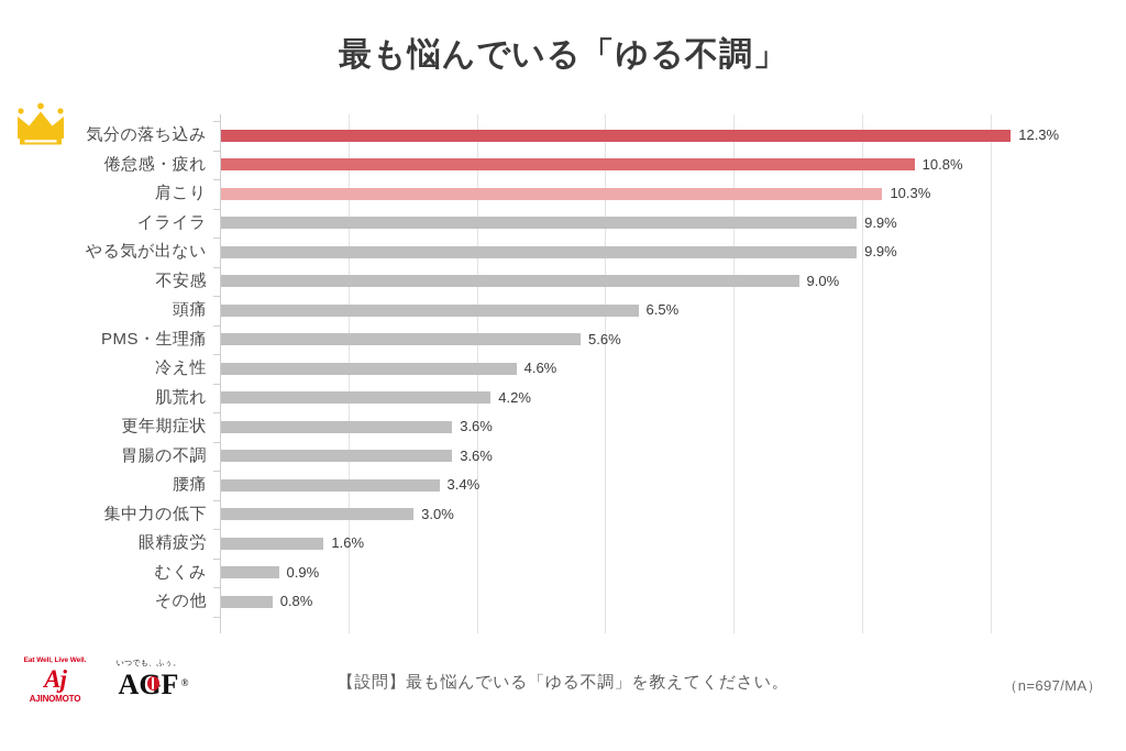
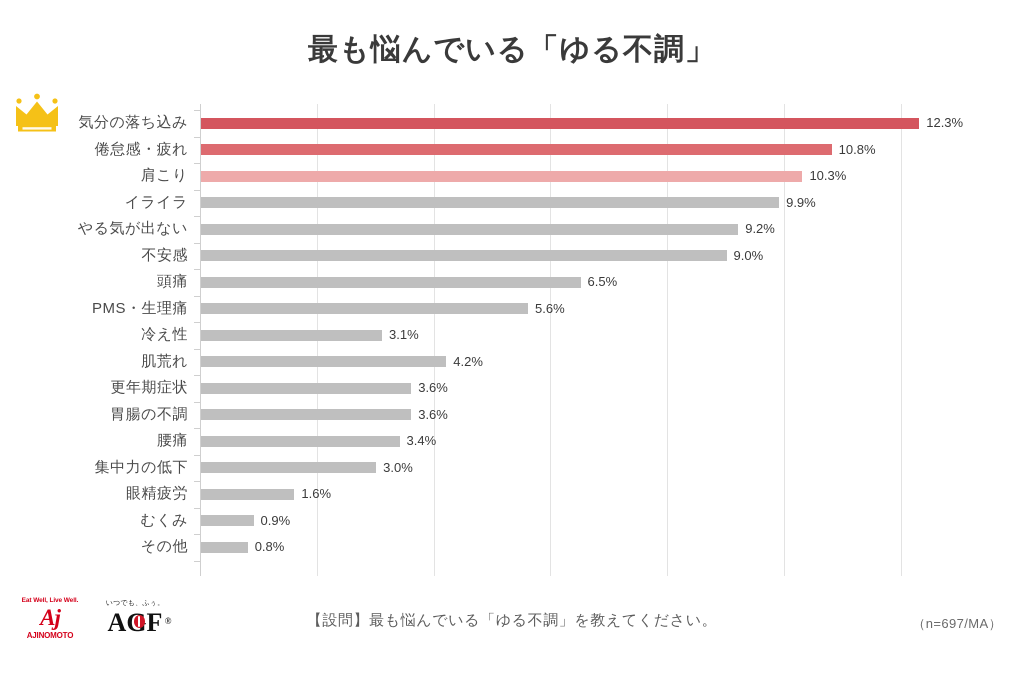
やる気が出ない: 9.9% -> 9.2%
冷え性: 4.6% -> 3.1%
